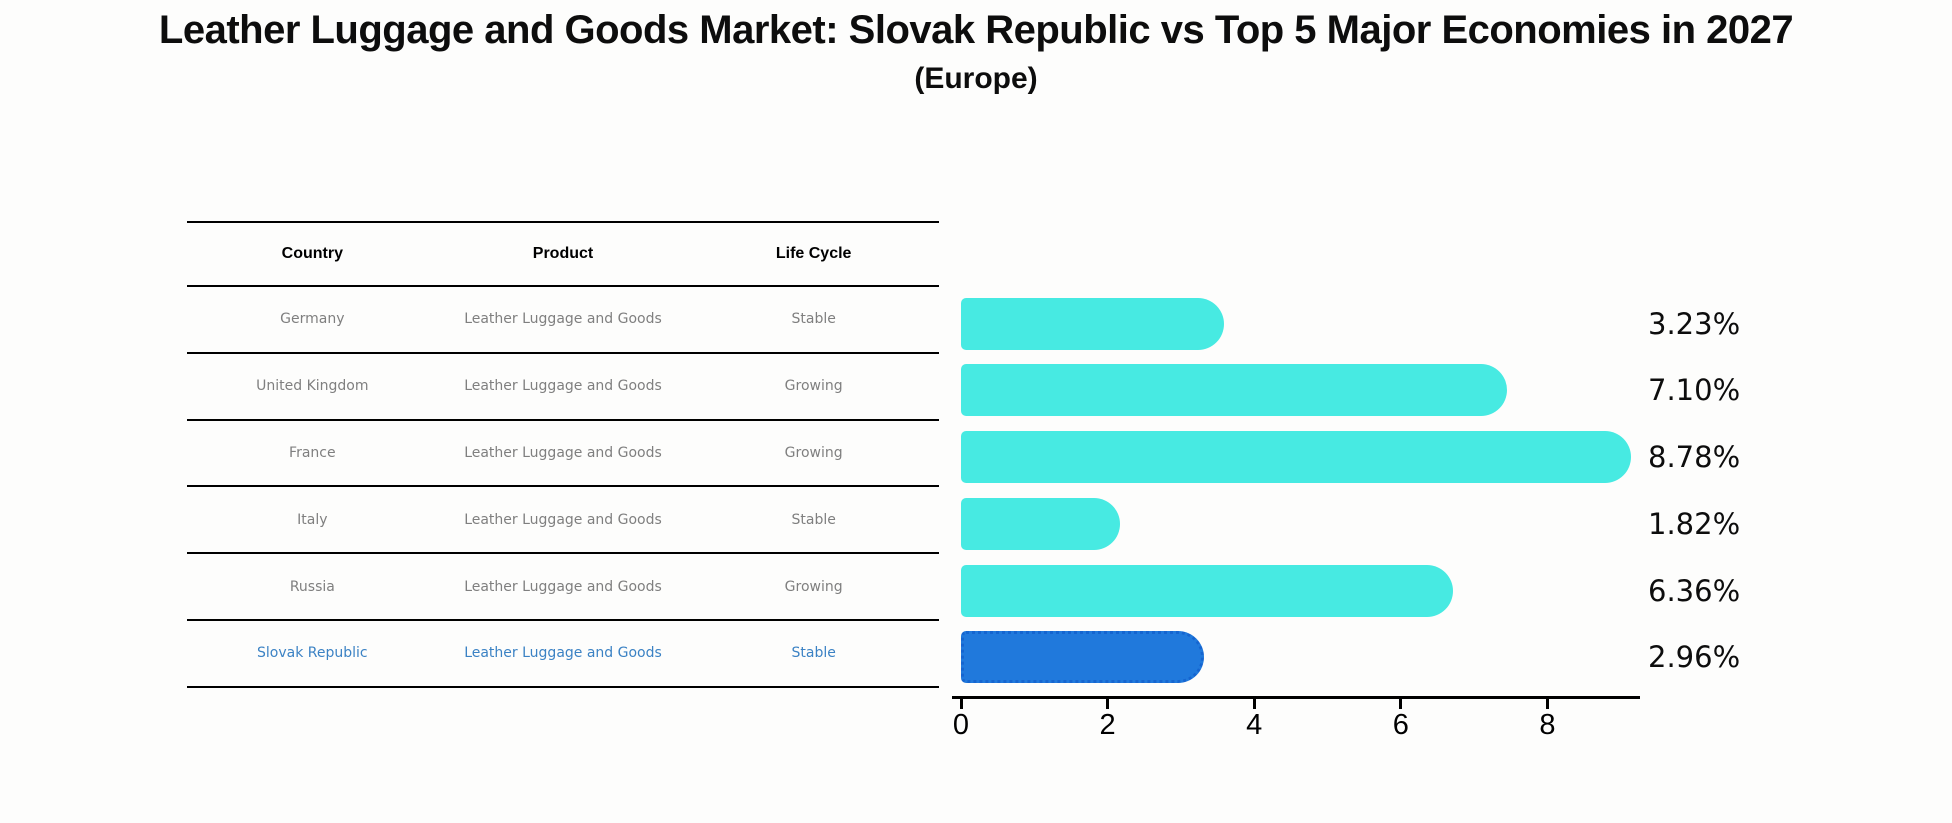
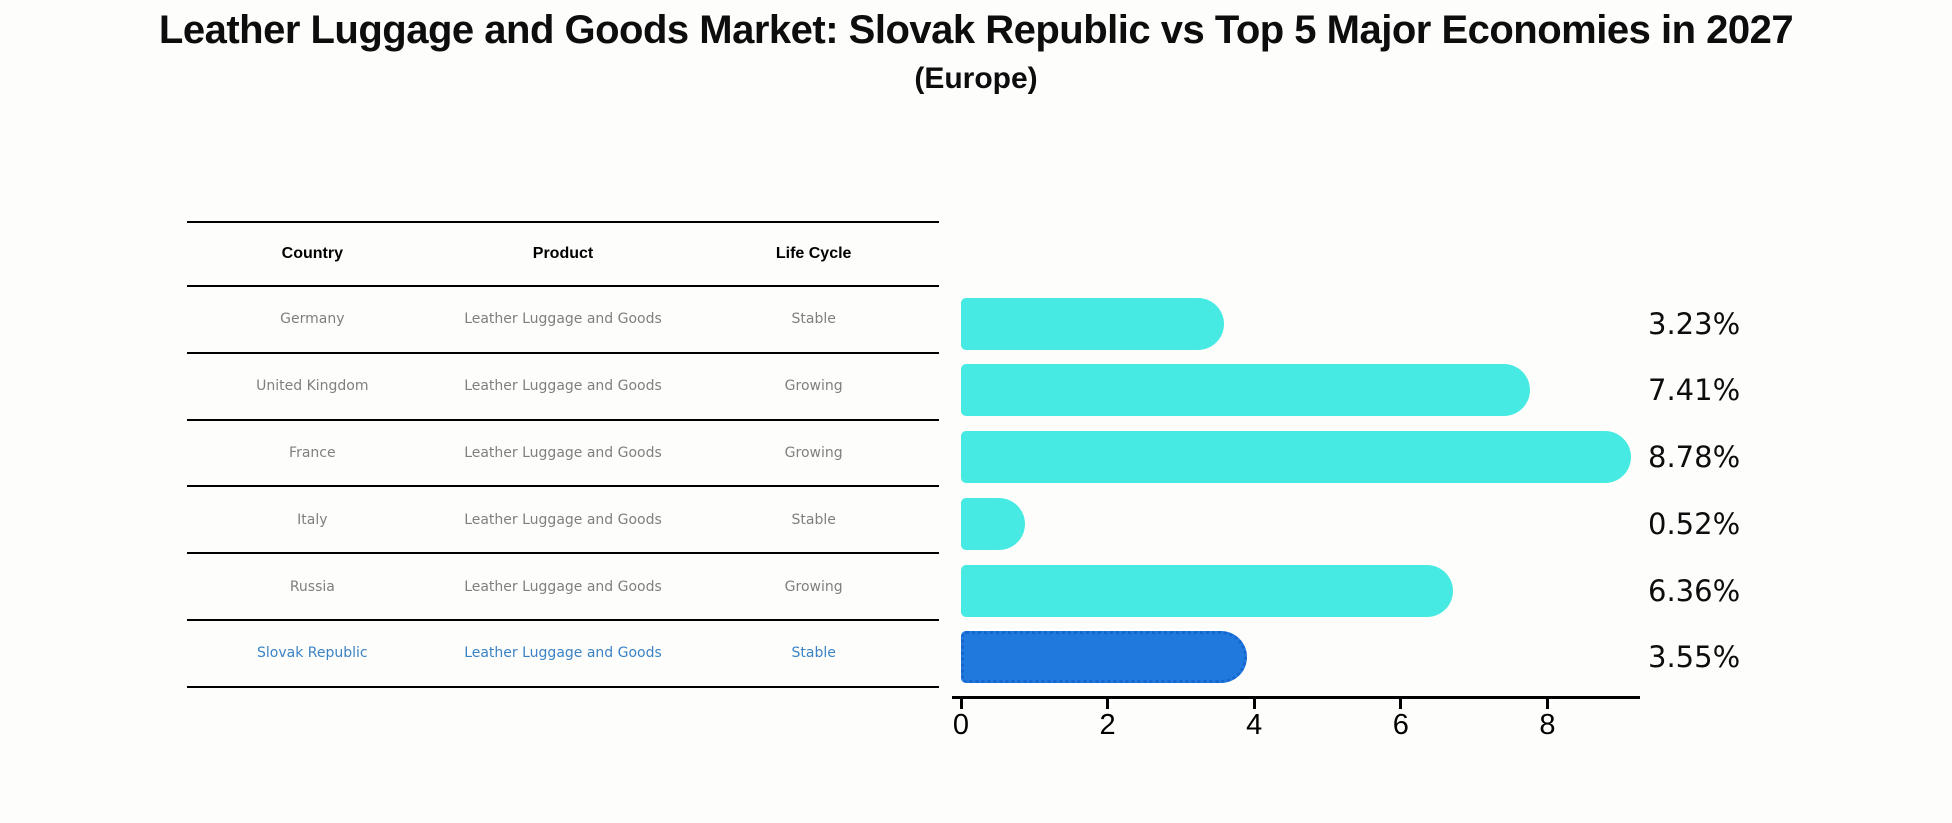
United Kingdom: 7.10% -> 7.41%
Italy: 1.82% -> 0.52%
Slovak Republic: 2.96% -> 3.55%
